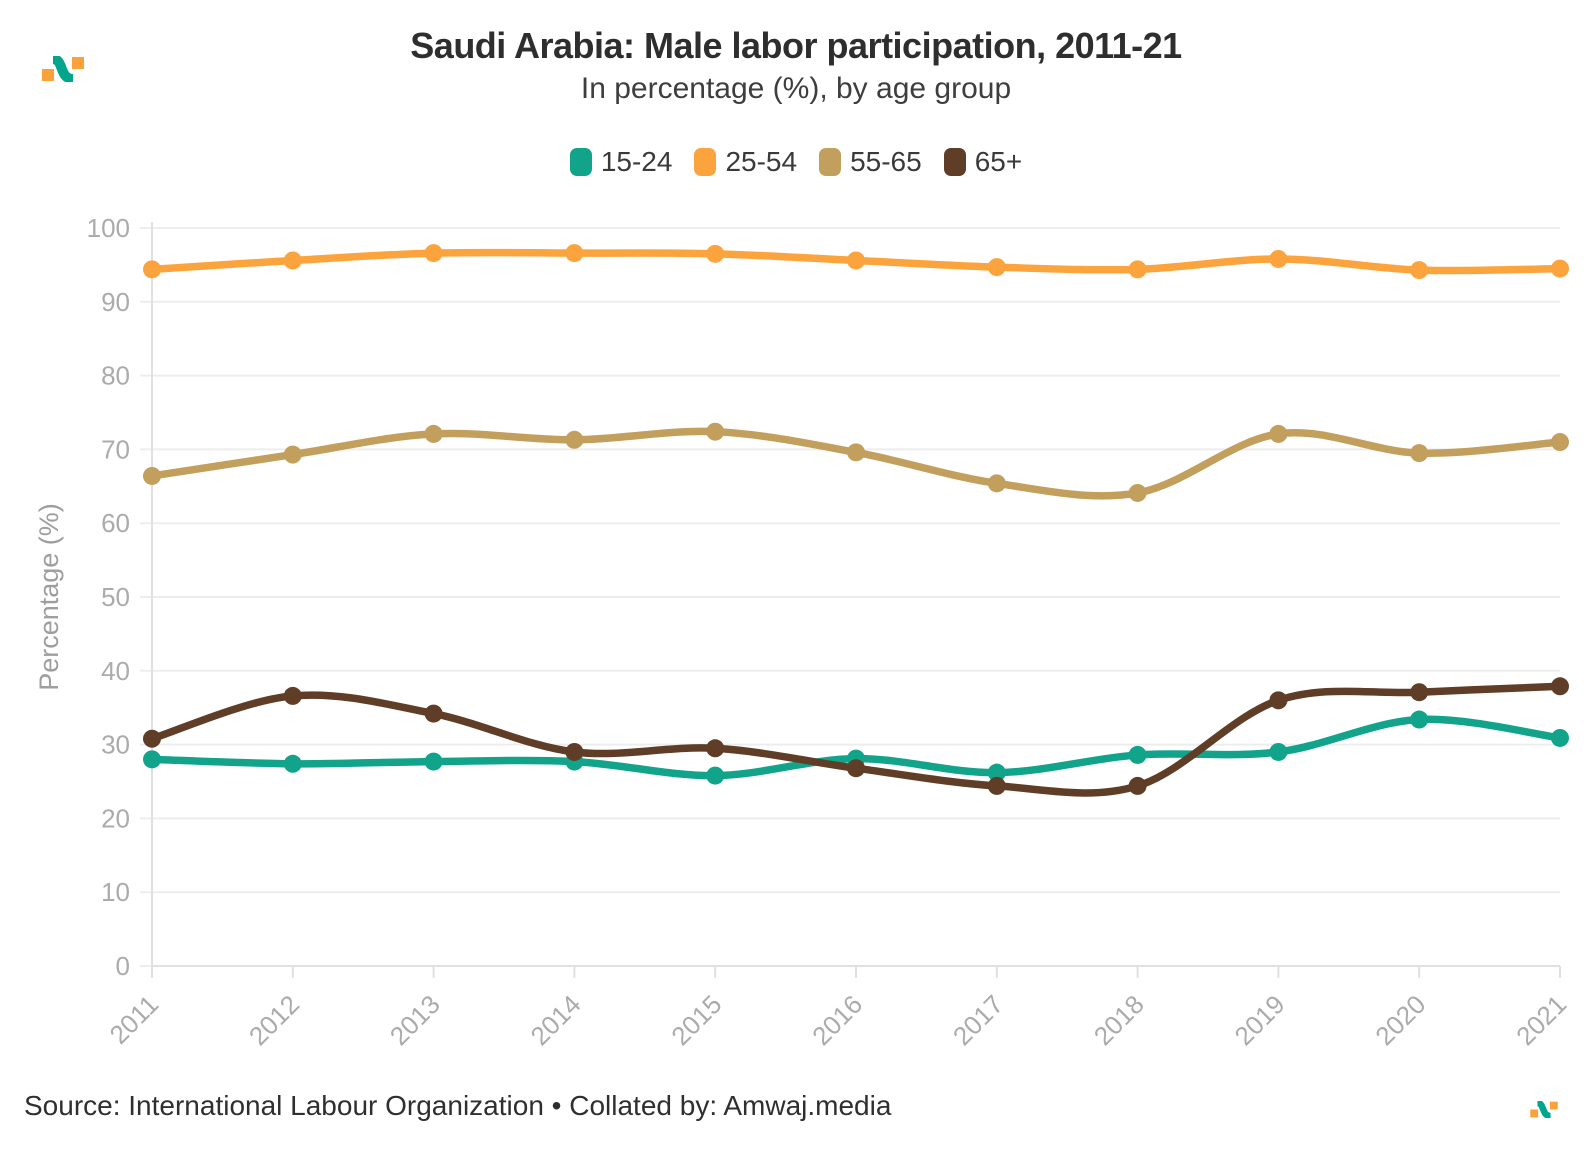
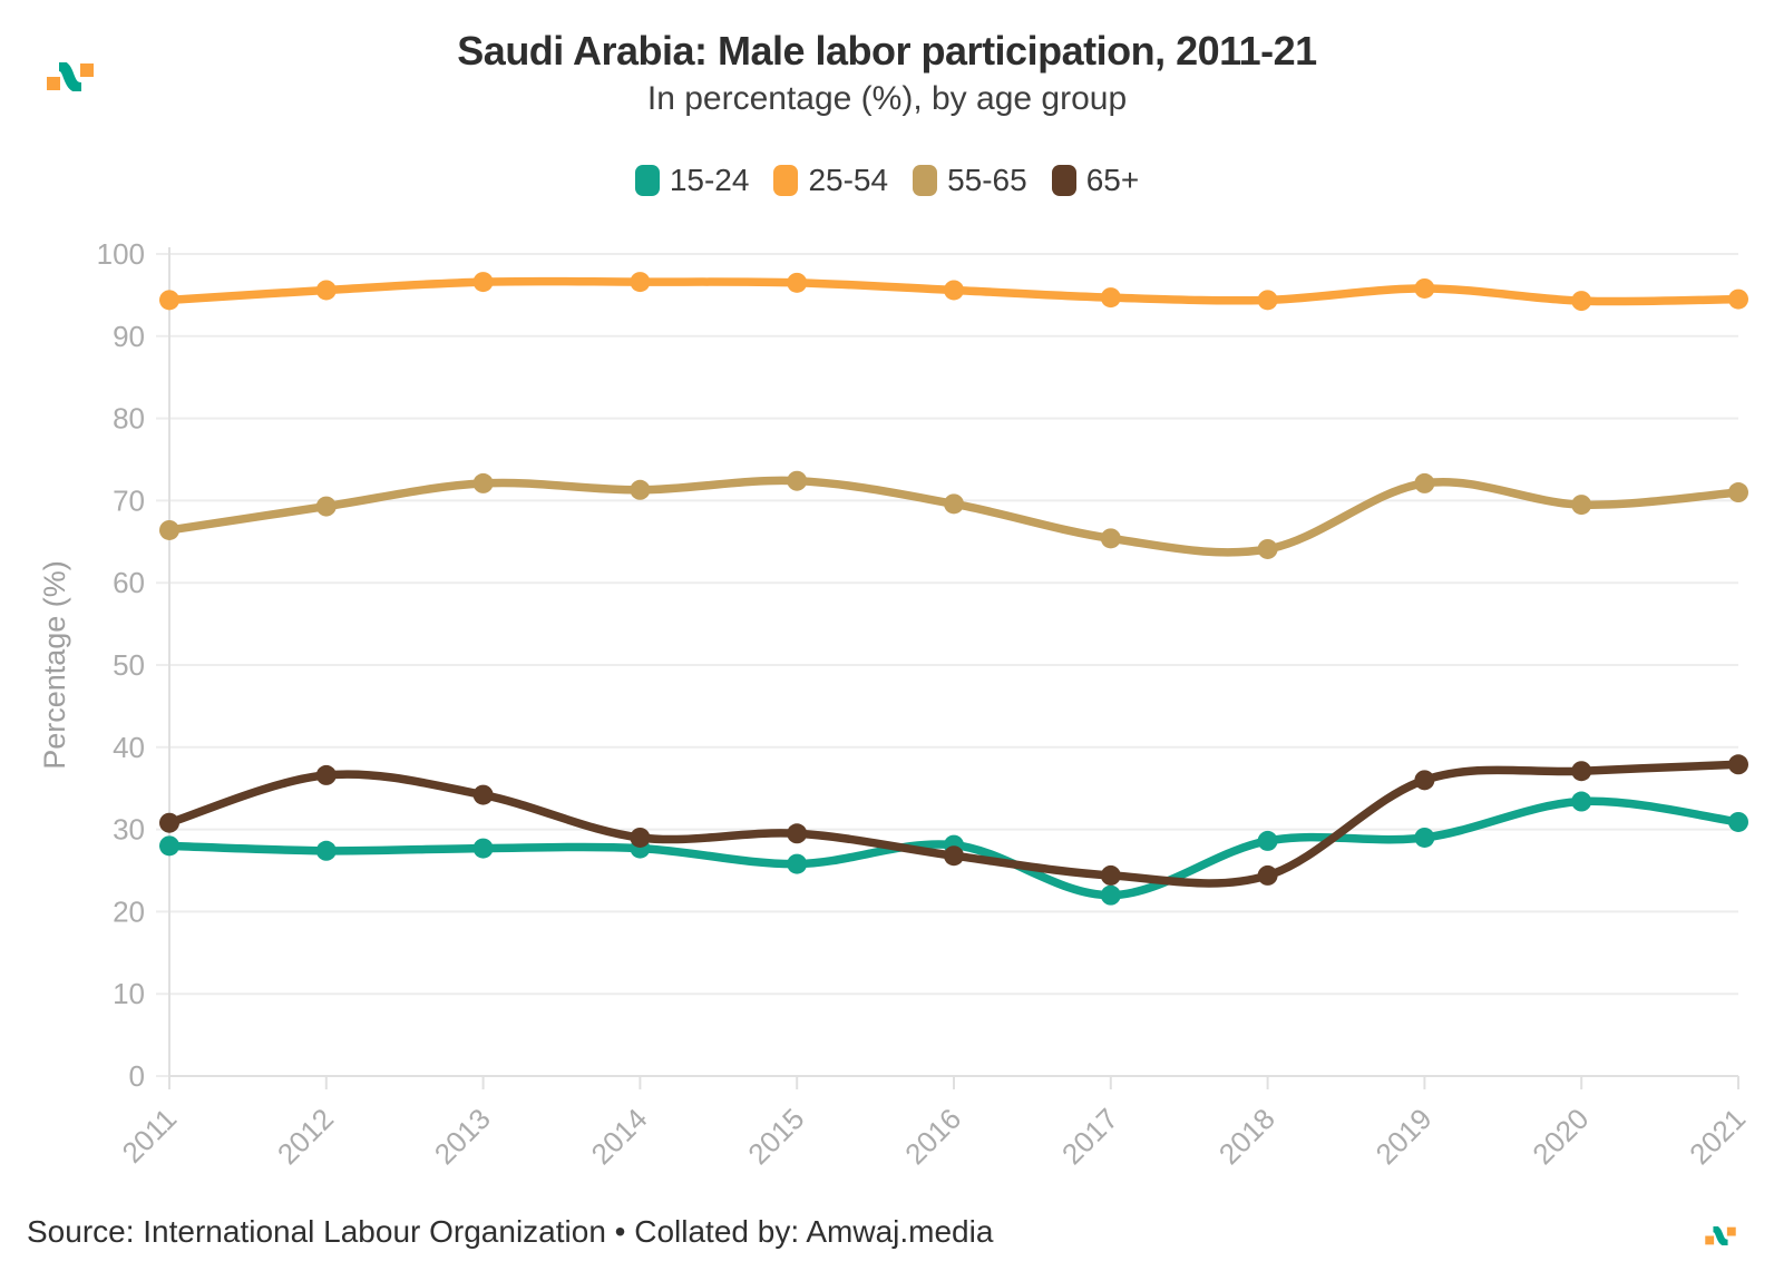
15-24/2017: 26 -> 22
